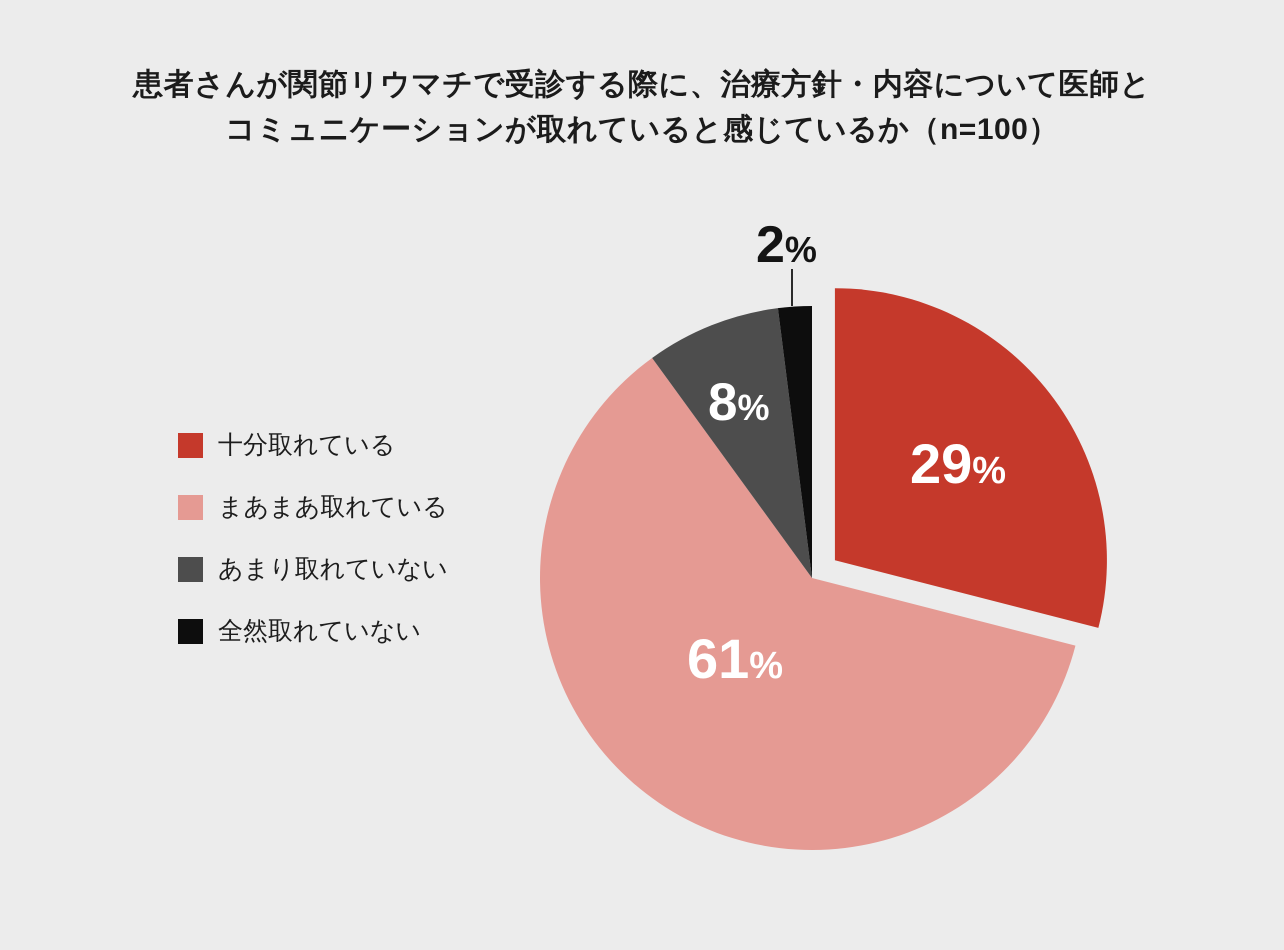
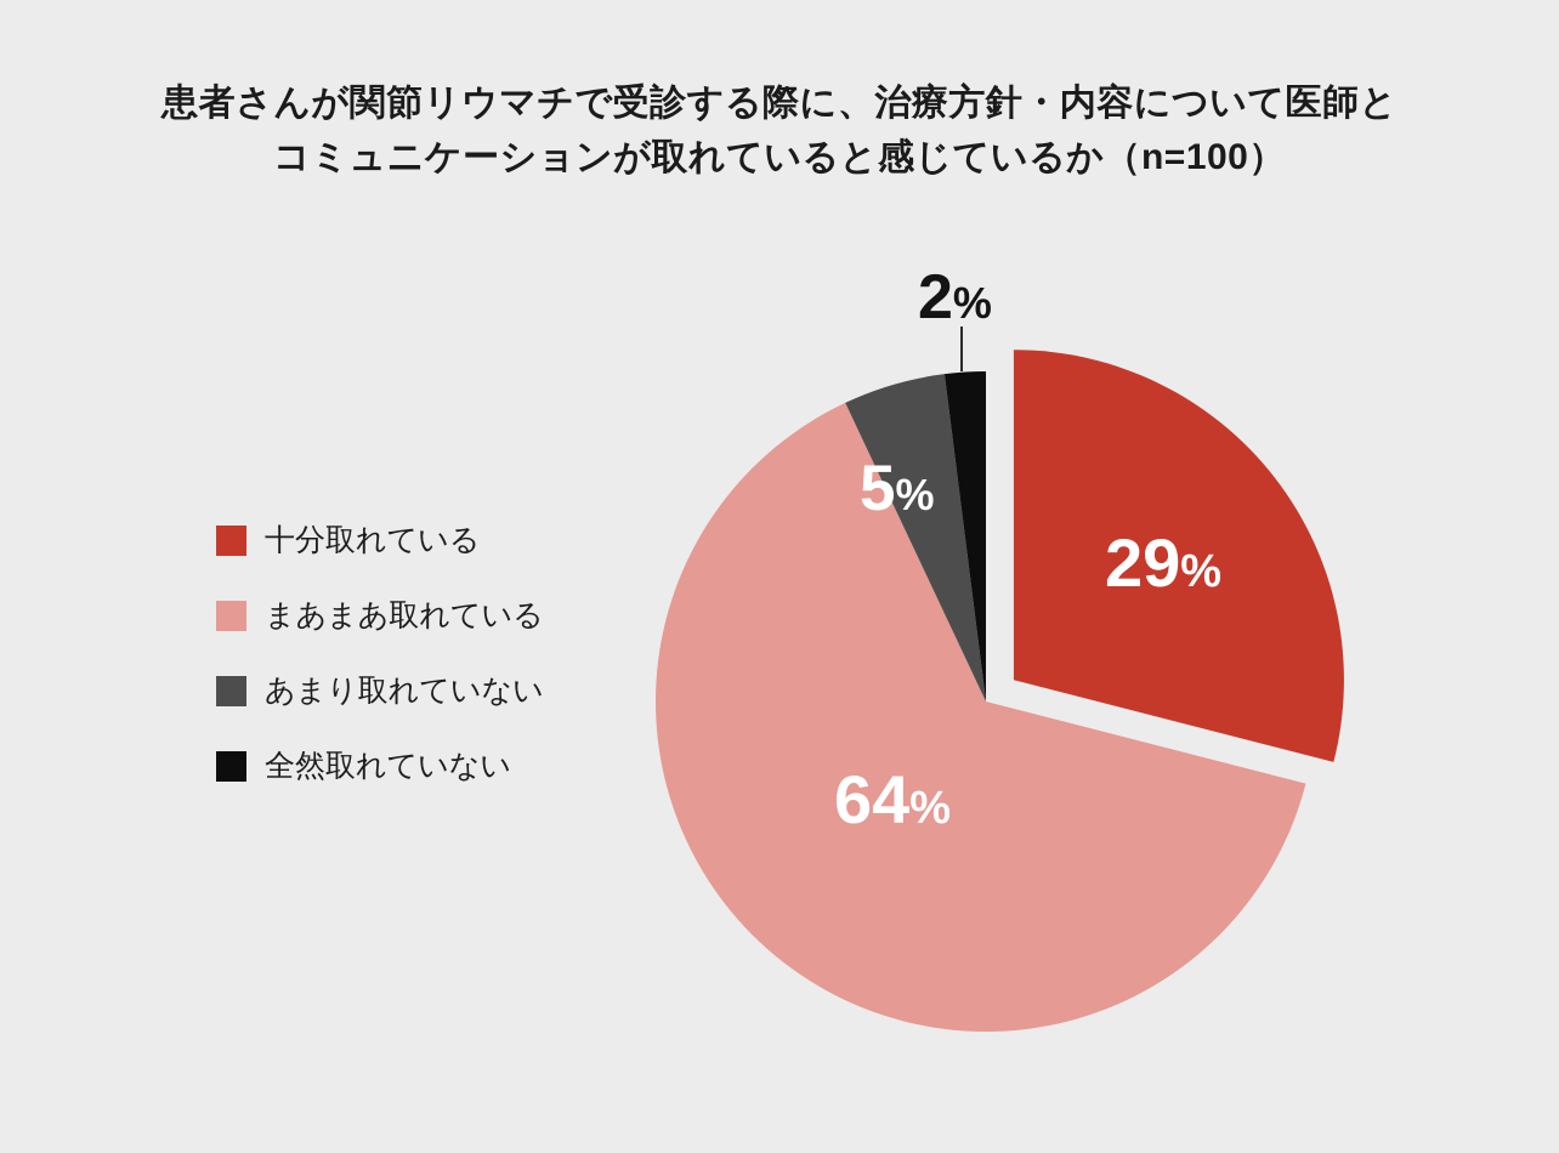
まあまあ取れている: 61 -> 64
あまり取れていない: 8 -> 5
